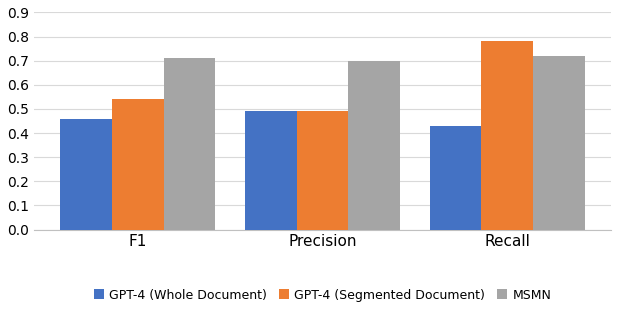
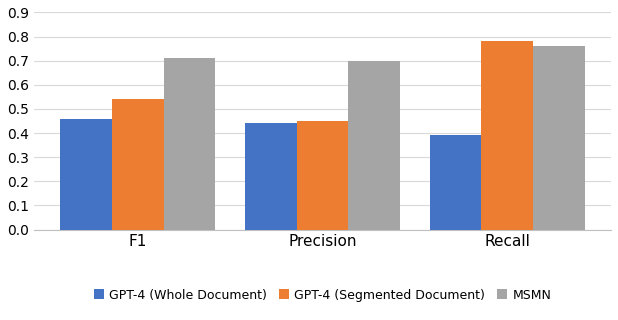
GPT-4 (Whole Document)/Precision: 0.49 -> 0.44
GPT-4 (Segmented Document)/Precision: 0.49 -> 0.45
GPT-4 (Whole Document)/Recall: 0.43 -> 0.39
MSMN/Recall: 0.72 -> 0.76
